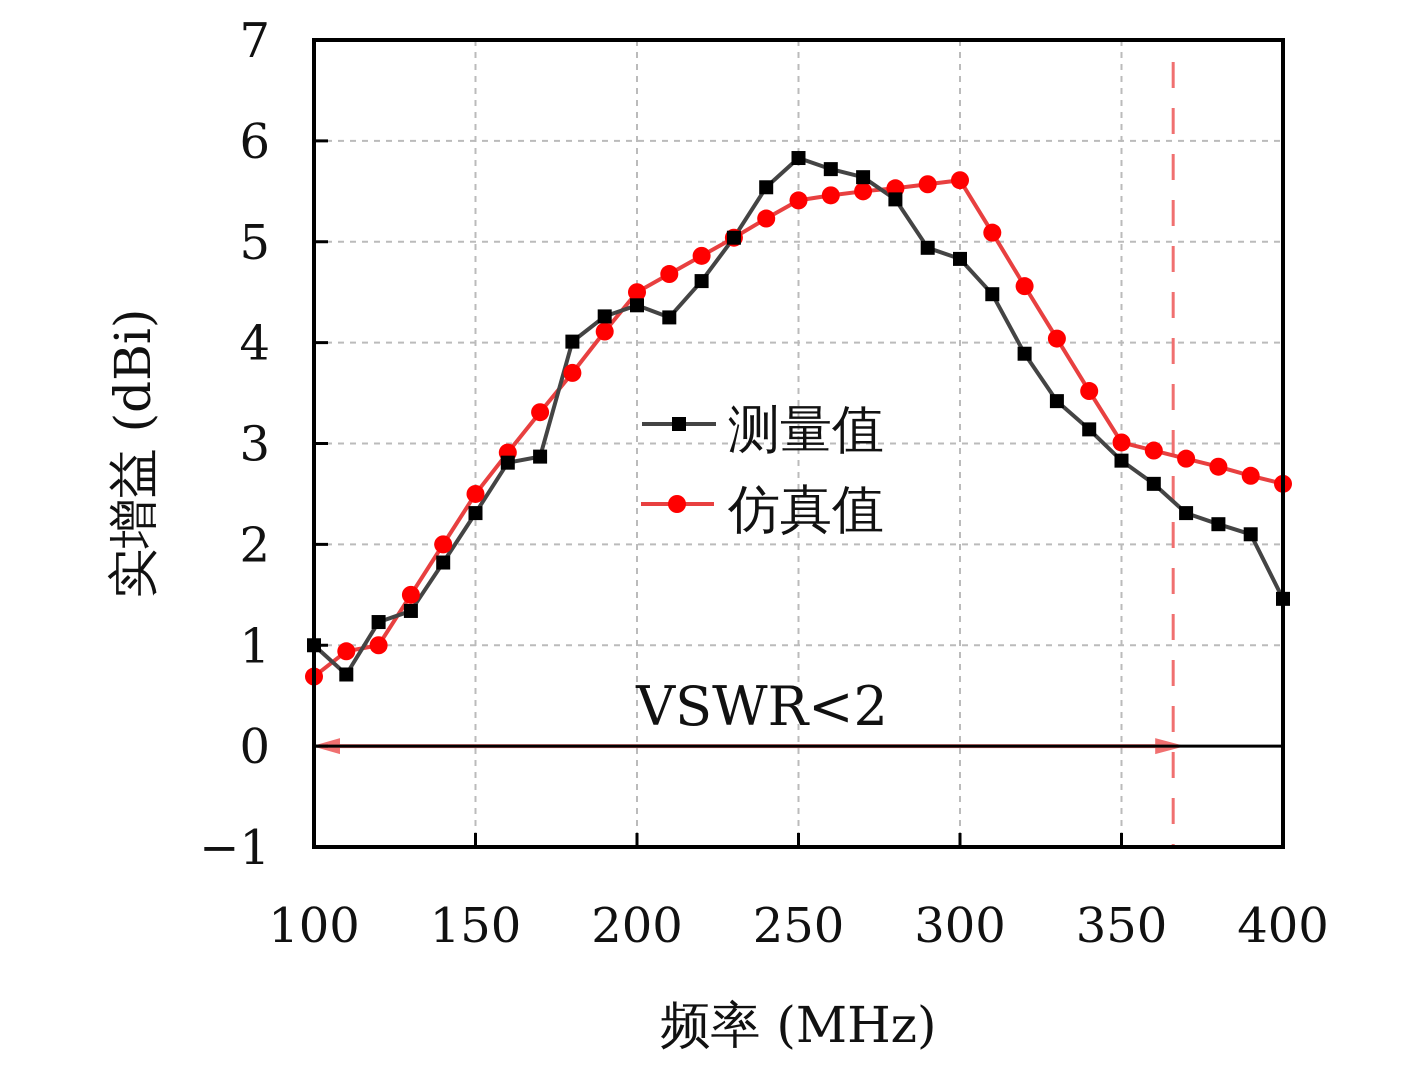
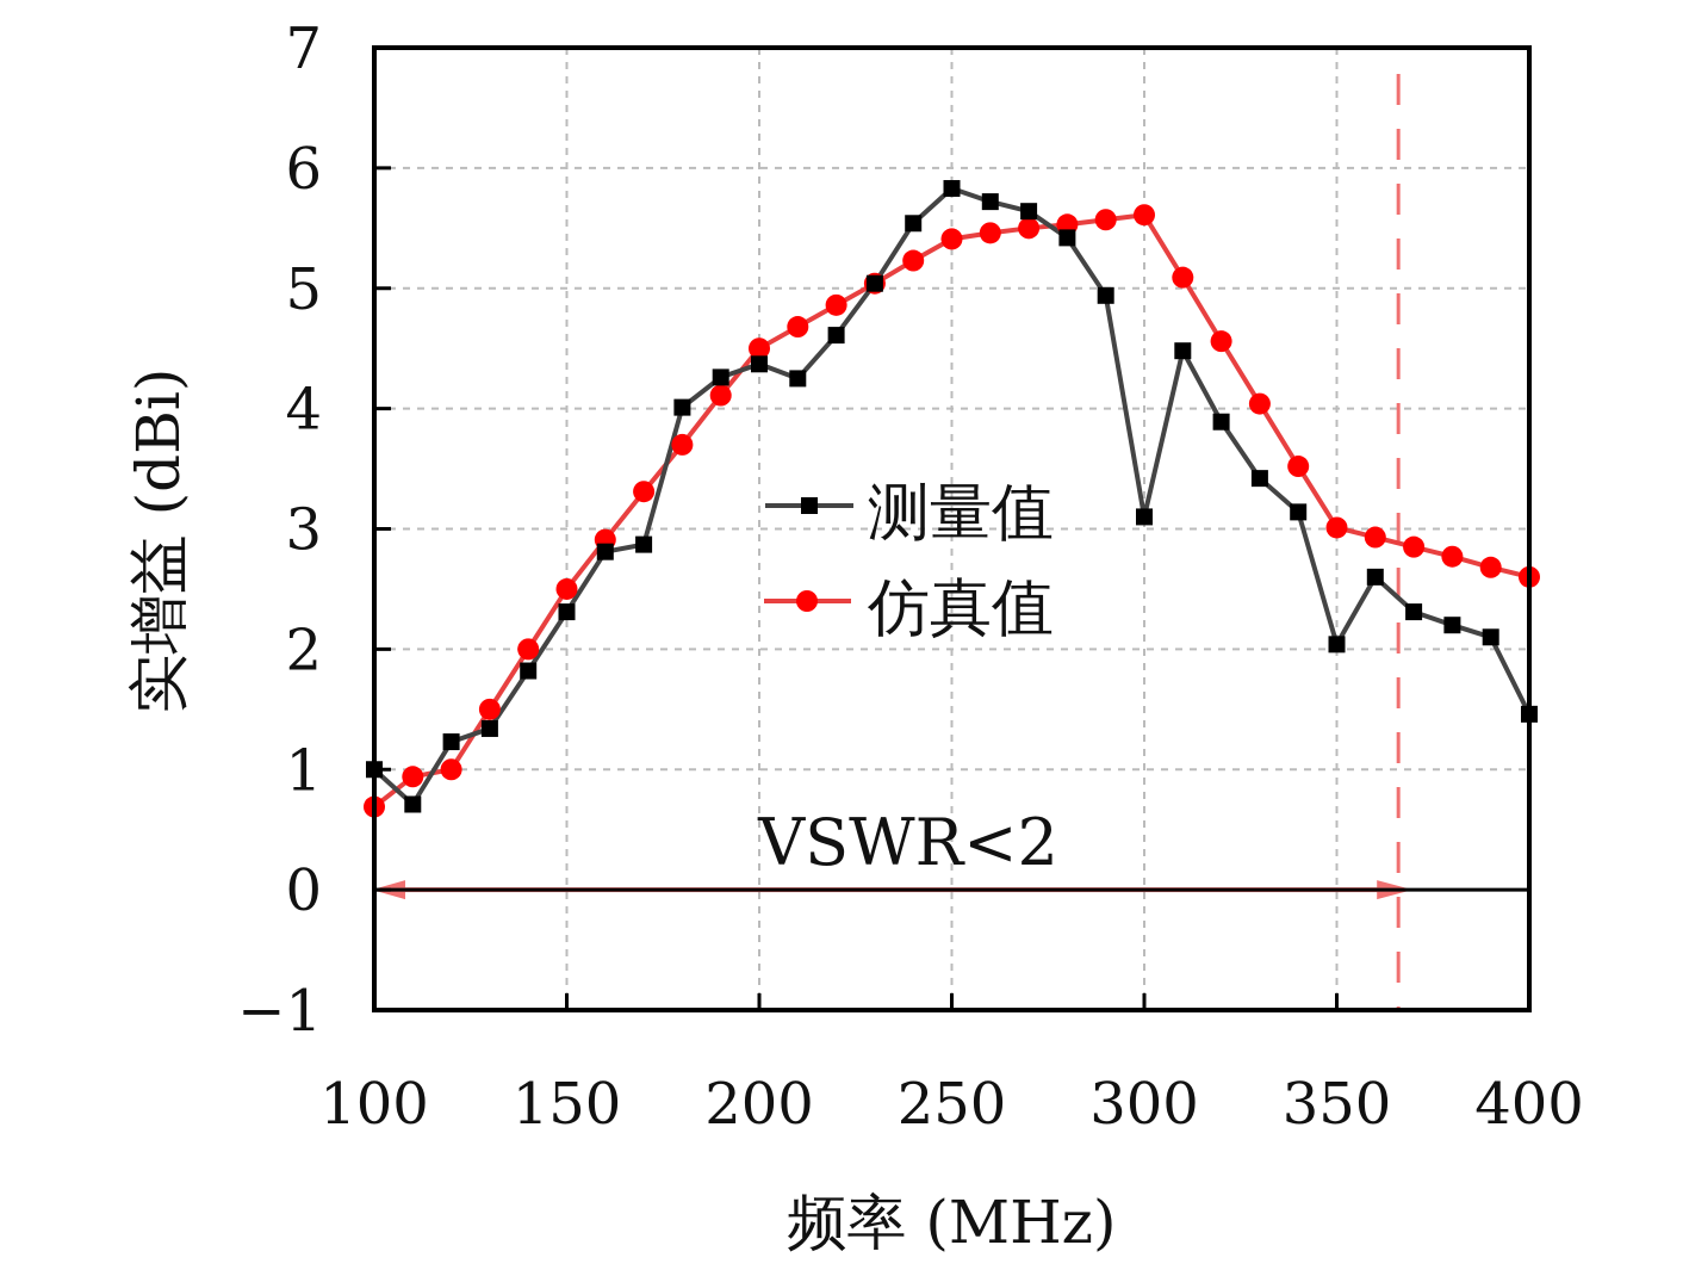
测量值/300: 4.83 -> 3.10
测量值/350: 2.83 -> 2.04
